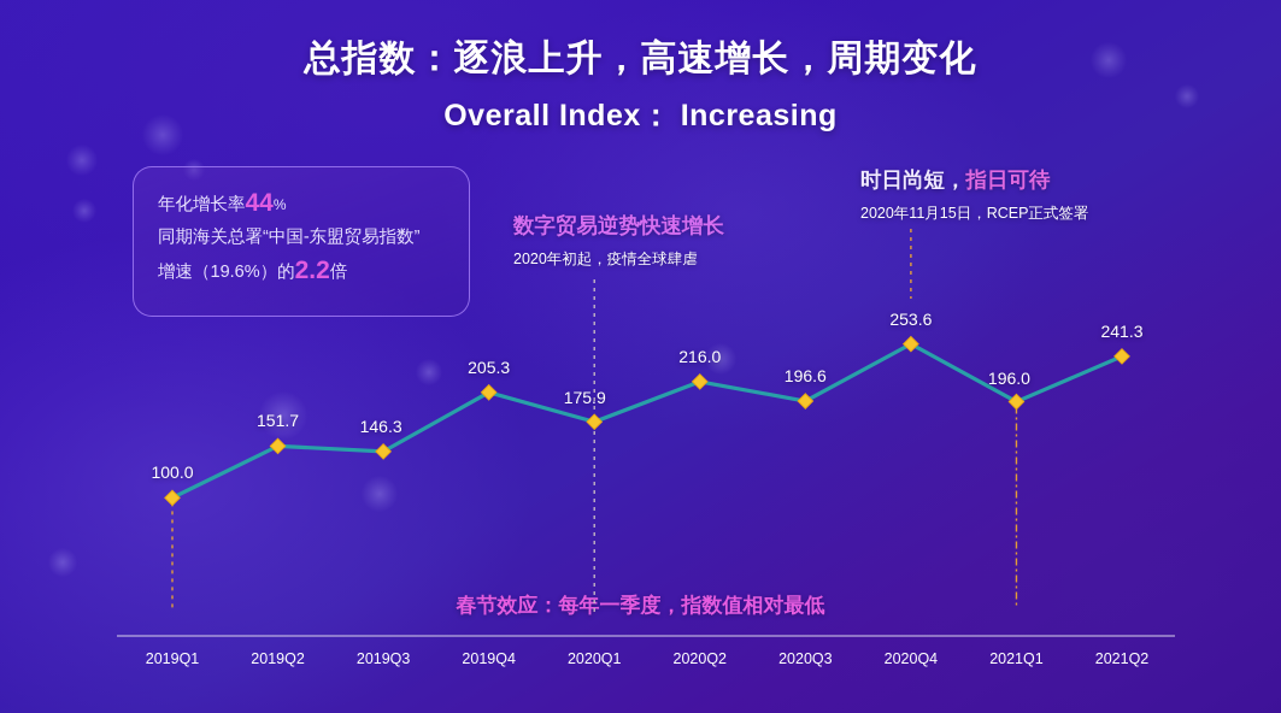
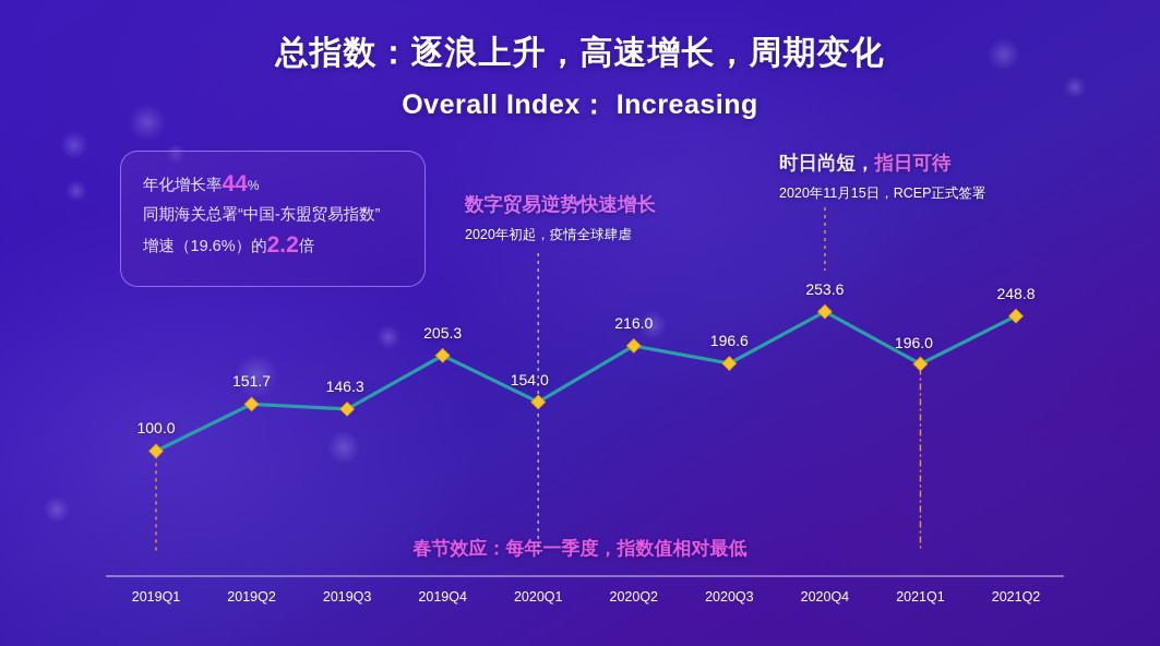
2020Q1: 175.9 -> 154.0
2021Q2: 241.3 -> 248.8
